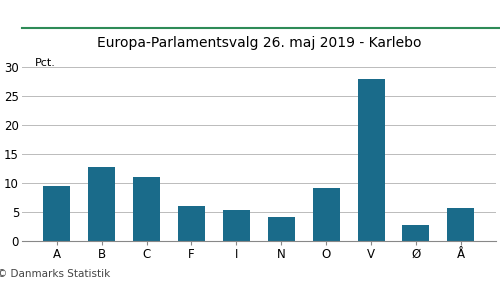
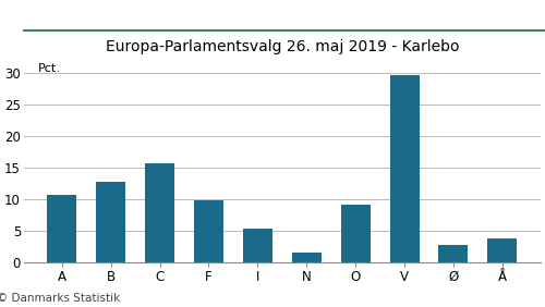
A: 9.4 -> 10.6
C: 11.0 -> 15.6
F: 6.0 -> 9.8
N: 4.2 -> 1.6
V: 27.8 -> 29.6
Å: 5.6 -> 3.8
